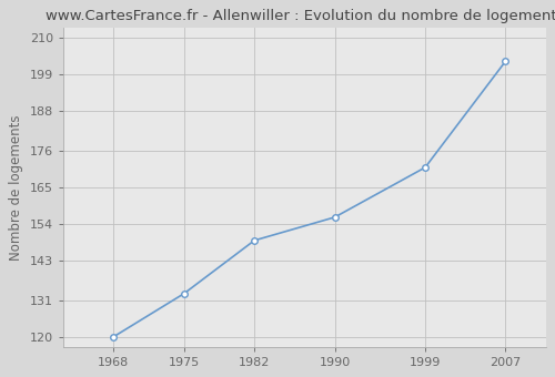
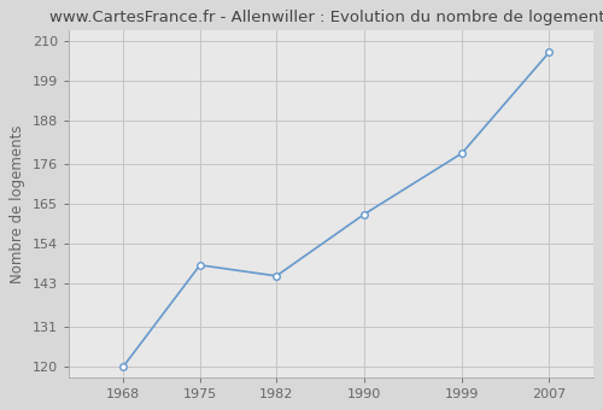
1975: 133 -> 148
1982: 149 -> 145
1990: 156 -> 162
1999: 171 -> 179
2007: 203 -> 207
